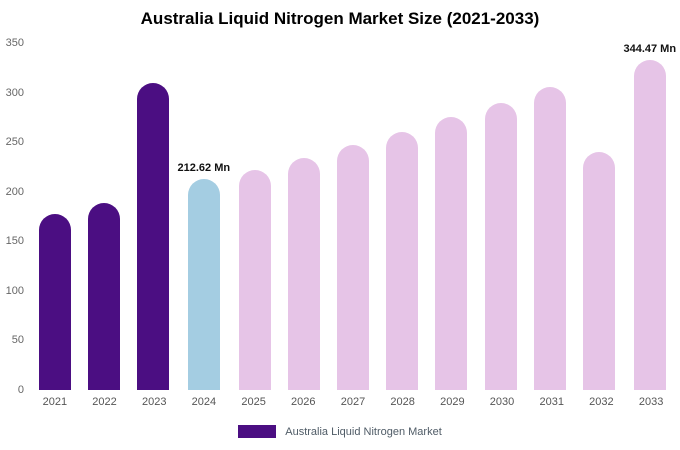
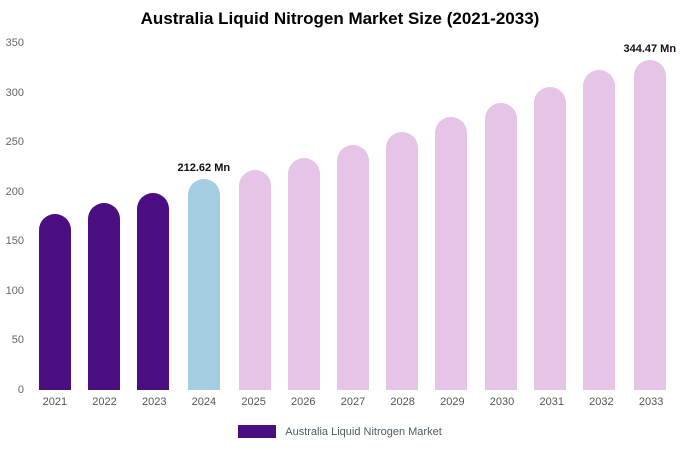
2023: 310 -> 200
2032: 240 -> 320
